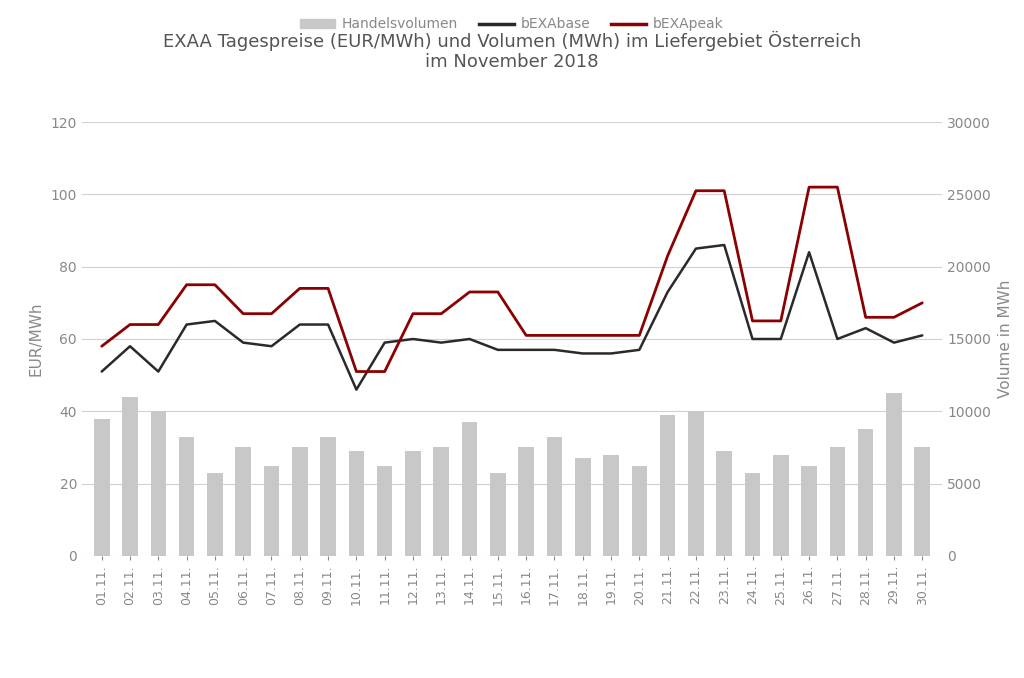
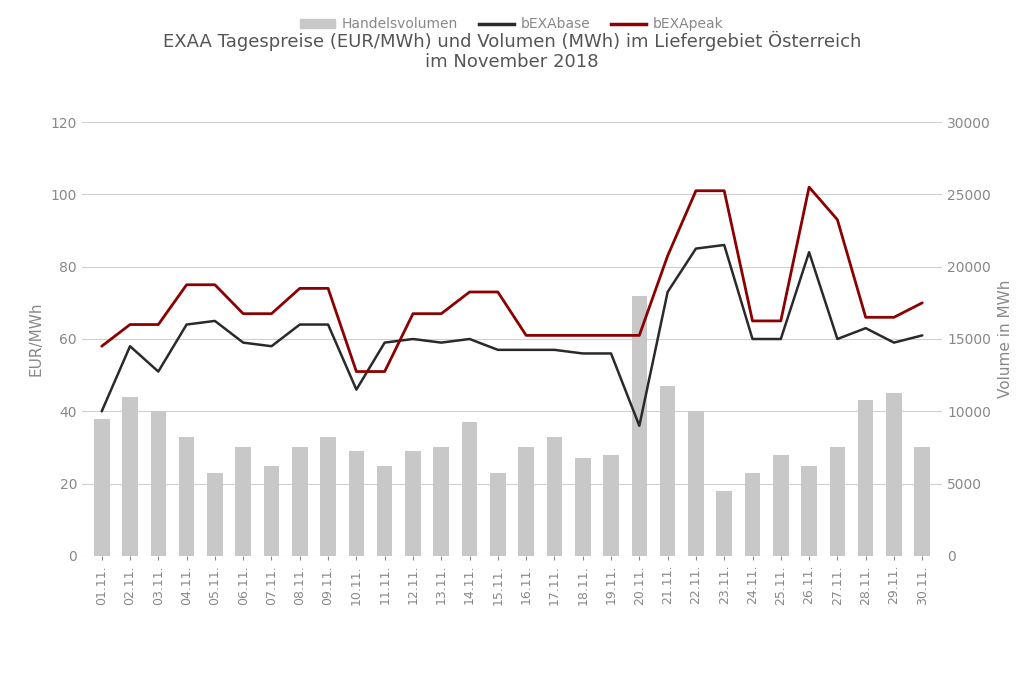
bEXAbase/01.11.: 51 -> 40
bEXAbase/20.11.: 57 -> 36
Handelsvolumen/20.11.: 25 -> 72
Handelsvolumen/21.11.: 39 -> 47
Handelsvolumen/23.11.: 29 -> 18
bEXApeak/27.11.: 102 -> 93
Handelsvolumen/28.11.: 35 -> 43
